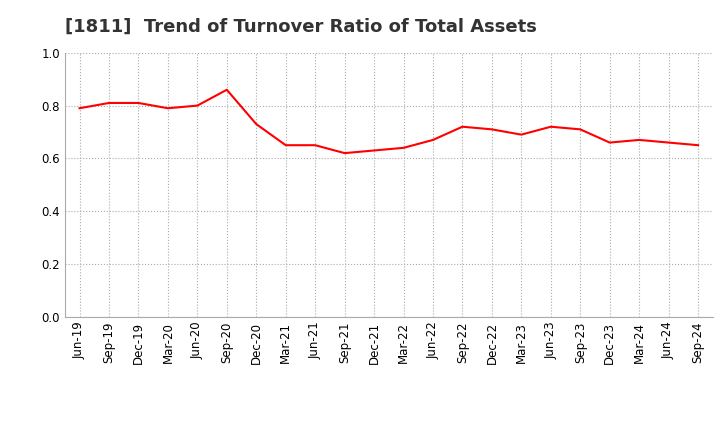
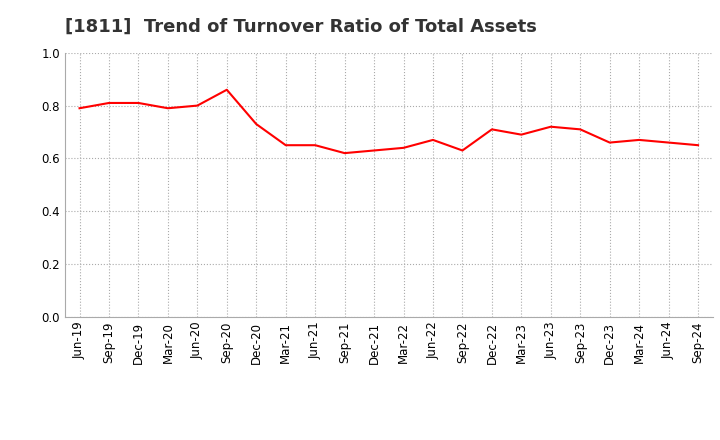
Sep-22: 0.72 -> 0.63
